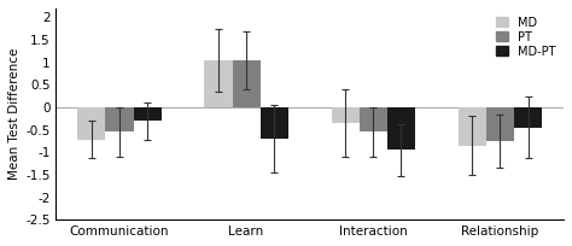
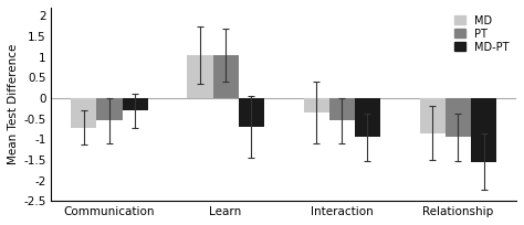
PT/Relationship: -0.75 -> -0.95
MD-PT/Relationship: -0.45 -> -1.55
